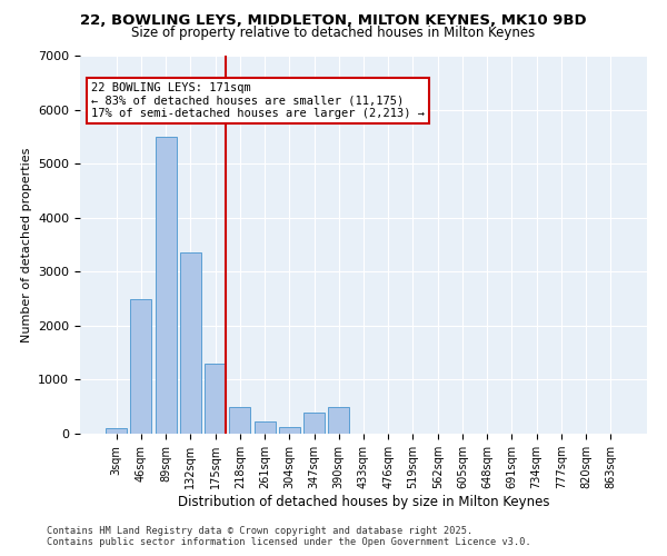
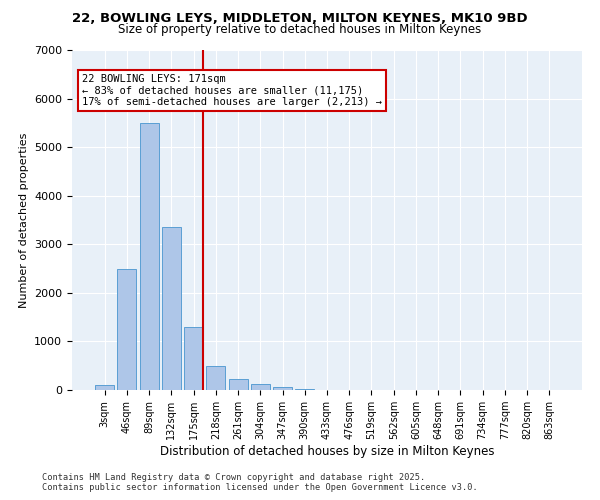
347sqm: 400 -> 60
390sqm: 500 -> 30
